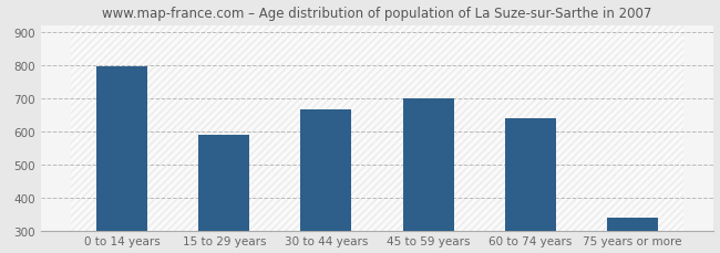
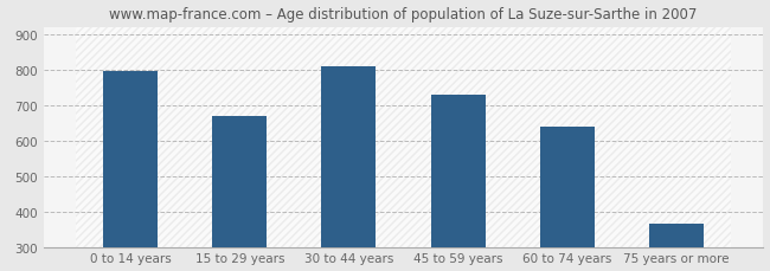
15 to 29 years: 590 -> 670
30 to 44 years: 665 -> 810
45 to 59 years: 700 -> 730
75 years or more: 340 -> 365
